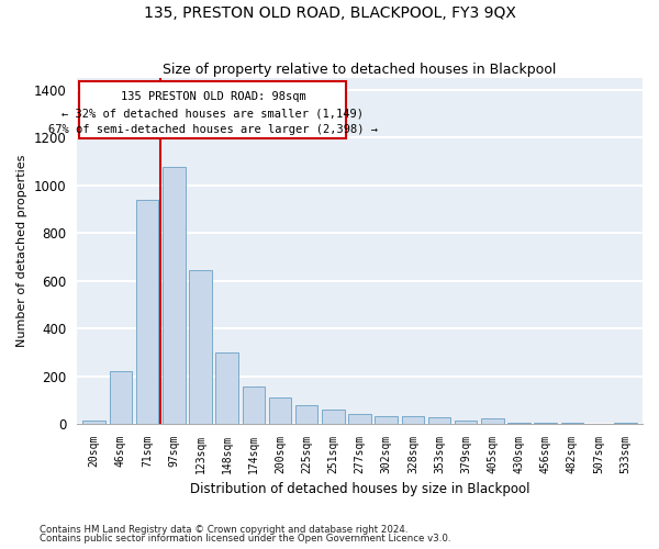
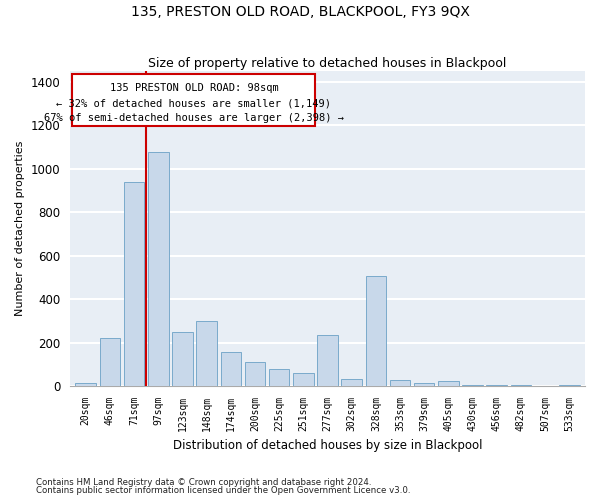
123sqm: 645 -> 250
277sqm: 40 -> 235
328sqm: 35 -> 505
